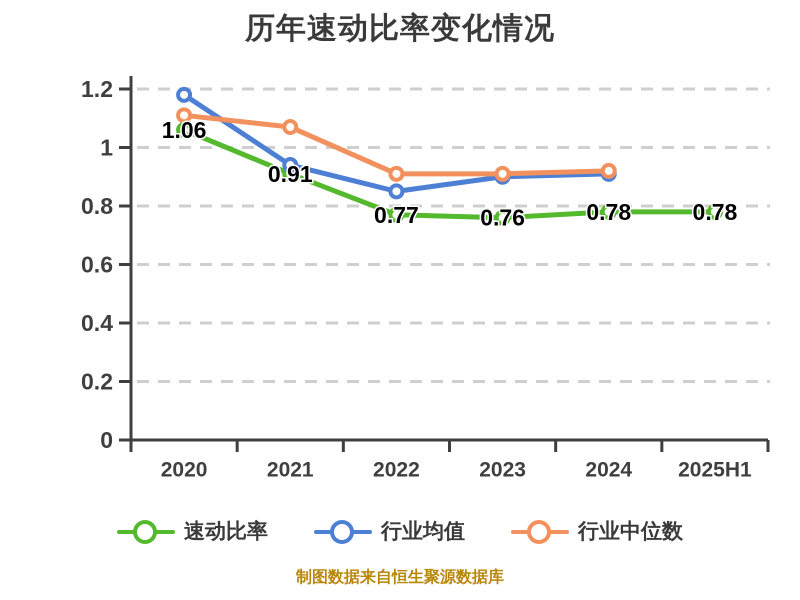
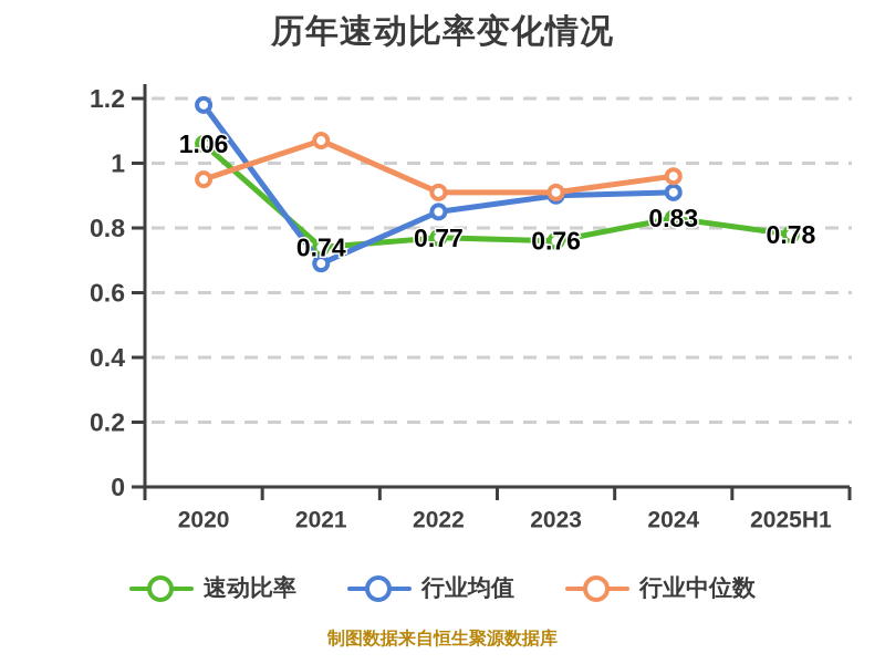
行业中位数/2020: 1.11 -> 0.95
速动比率/2021: 0.91 -> 0.74
行业均值/2021: 0.94 -> 0.69
速动比率/2024: 0.78 -> 0.83
行业中位数/2024: 0.92 -> 0.96
